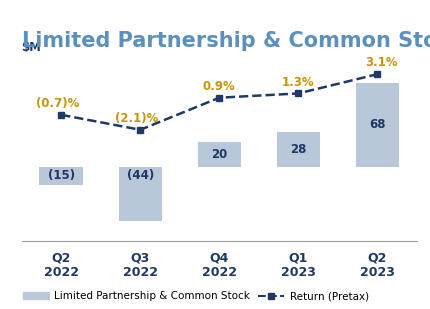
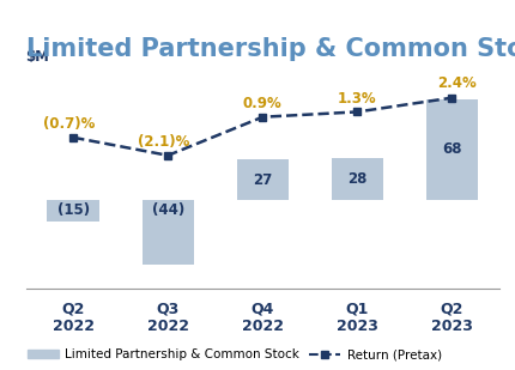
Limited Partnership & Common Stock/Q4 2022: 20 -> 27
Return (Pretax)/Q2 2023: 3.1% -> 2.4%
